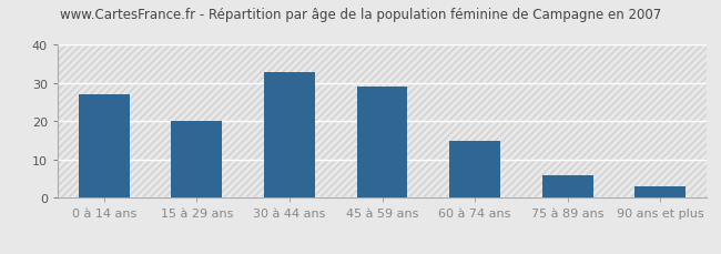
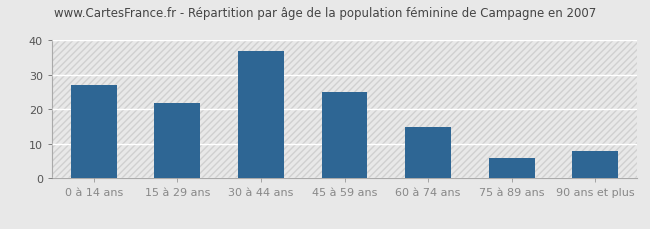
15 à 29 ans: 20 -> 22
30 à 44 ans: 33 -> 37
45 à 59 ans: 29 -> 25
90 ans et plus: 3 -> 8
